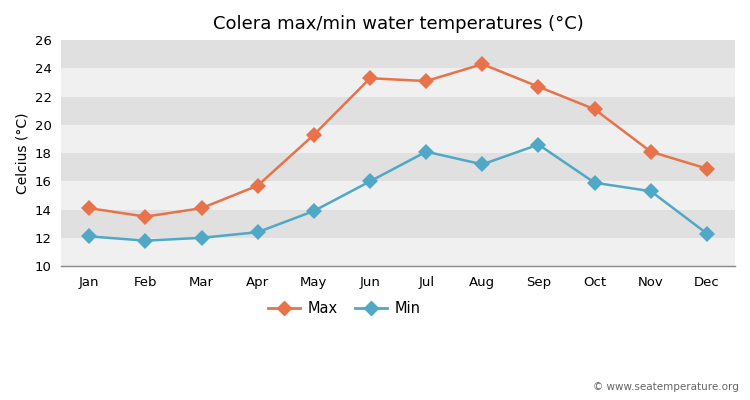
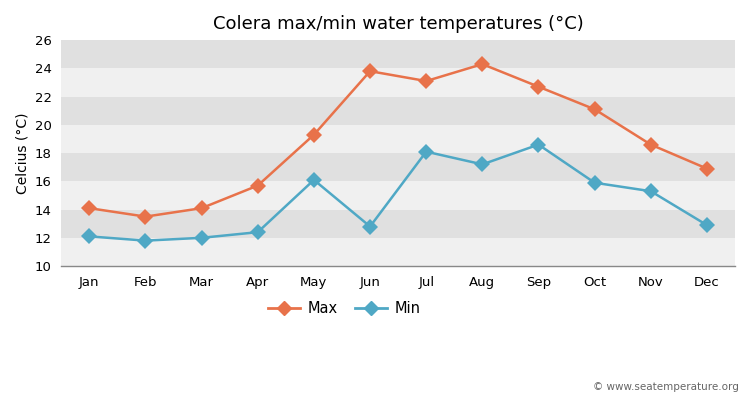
Min/May: 13.9 -> 16.1
Max/Jun: 23.3 -> 23.8
Min/Jun: 16.0 -> 12.8
Max/Nov: 18.1 -> 18.6
Min/Dec: 12.3 -> 12.9
